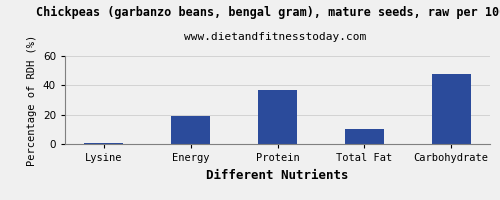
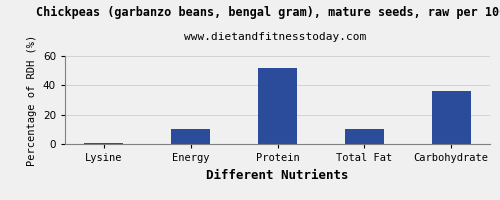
Energy: 19 -> 10
Protein: 37 -> 52
Carbohydrate: 48 -> 36
